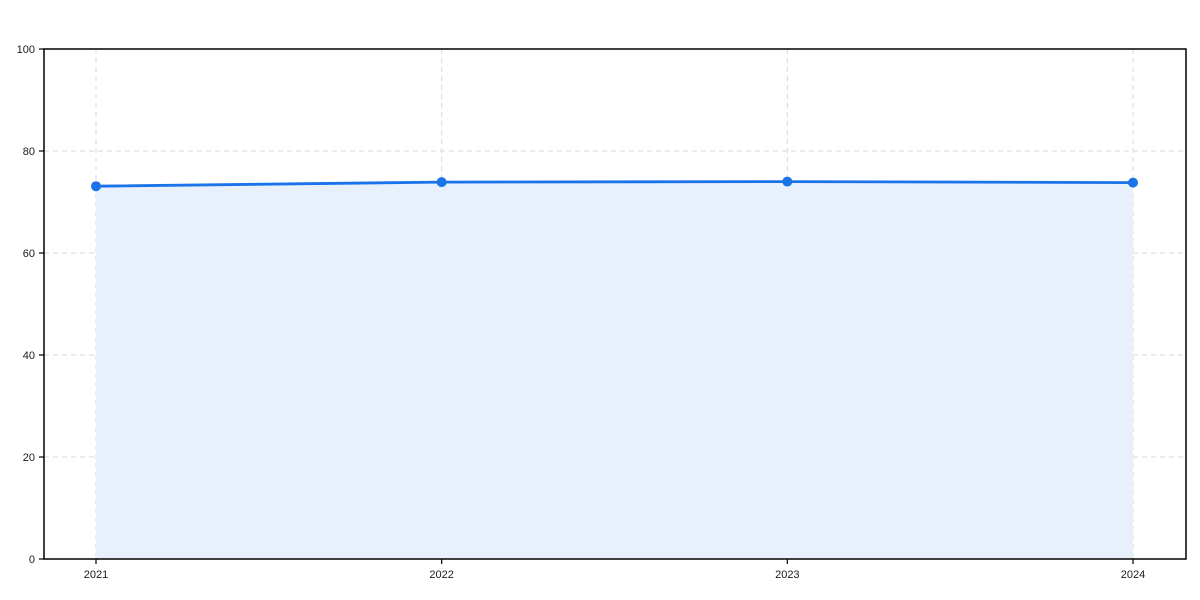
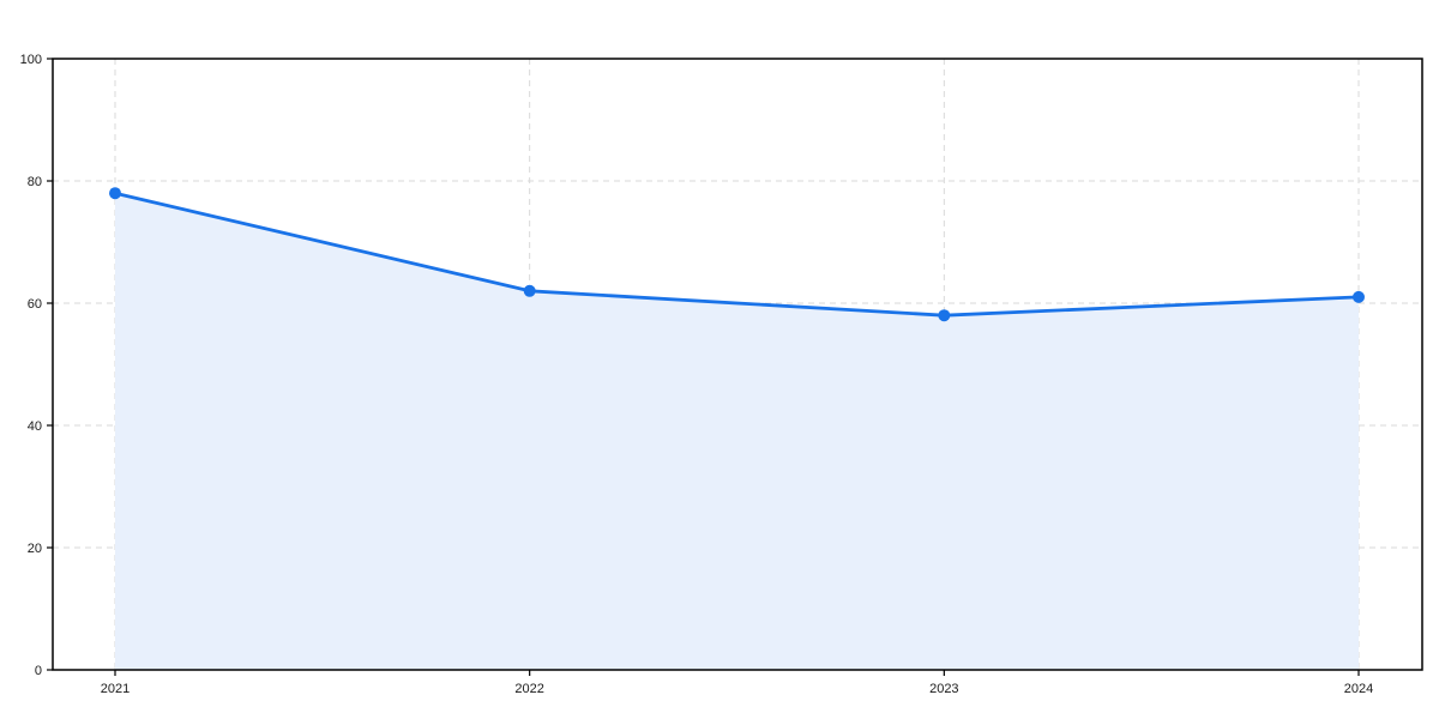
2021: 73 -> 78
2022: 74 -> 62
2023: 74 -> 58
2024: 74 -> 61
